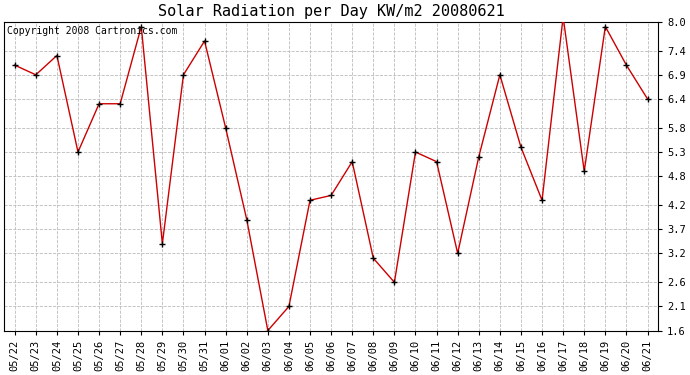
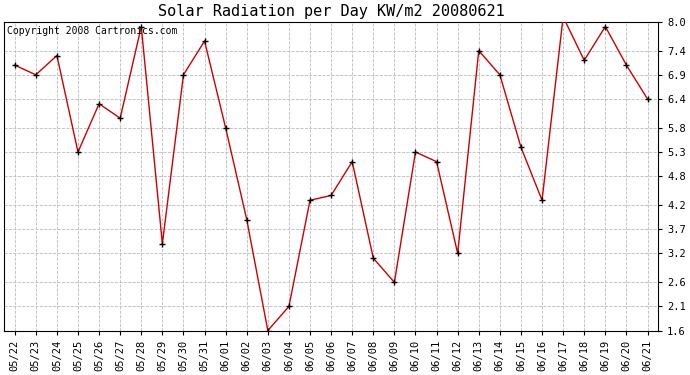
05/27: 6.3 -> 6.0
06/13: 5.2 -> 7.4
06/18: 4.9 -> 7.2
